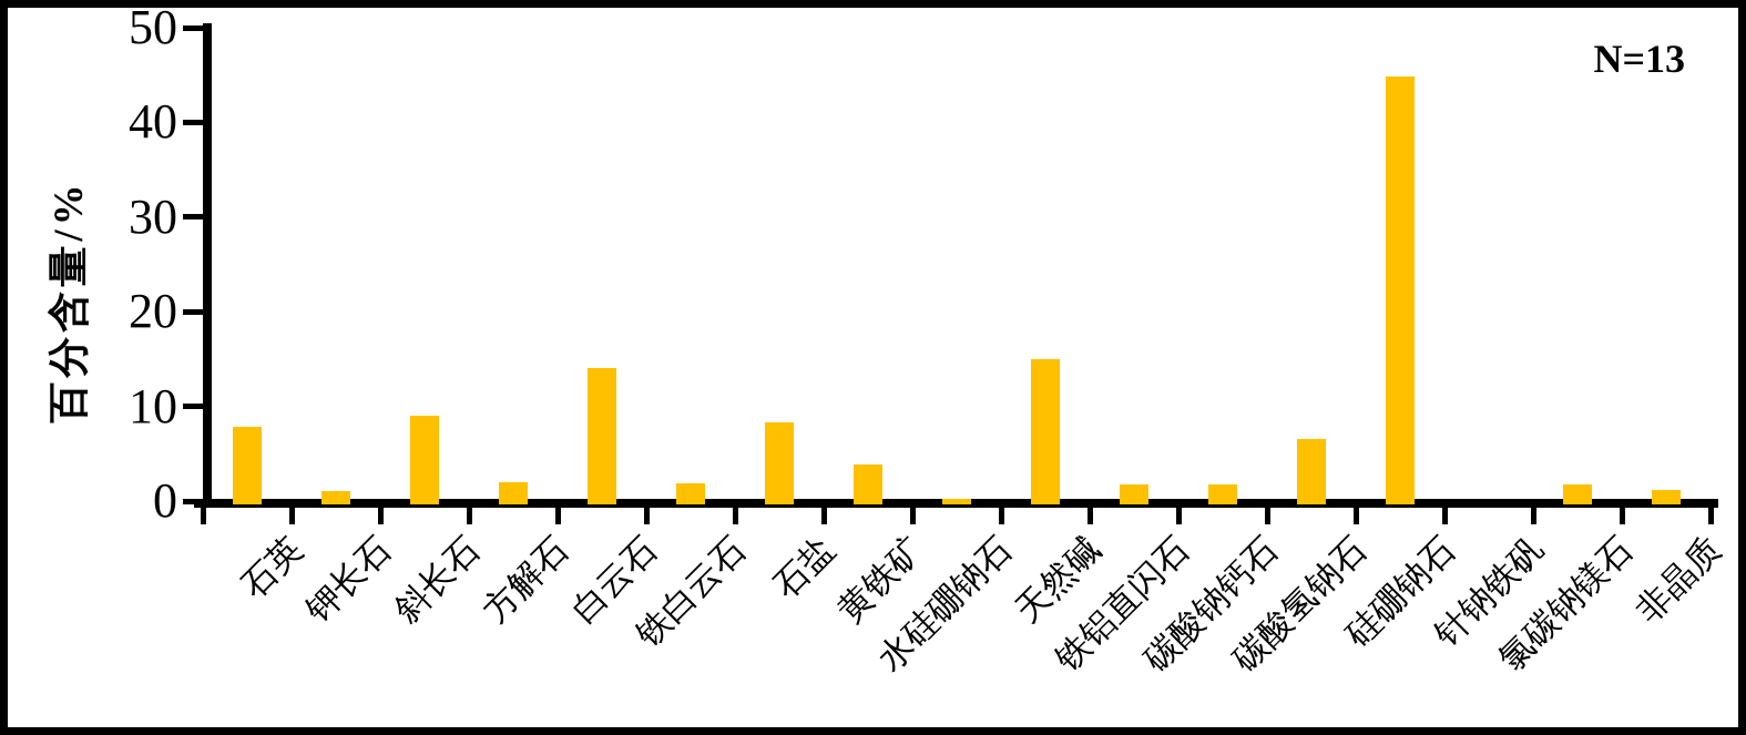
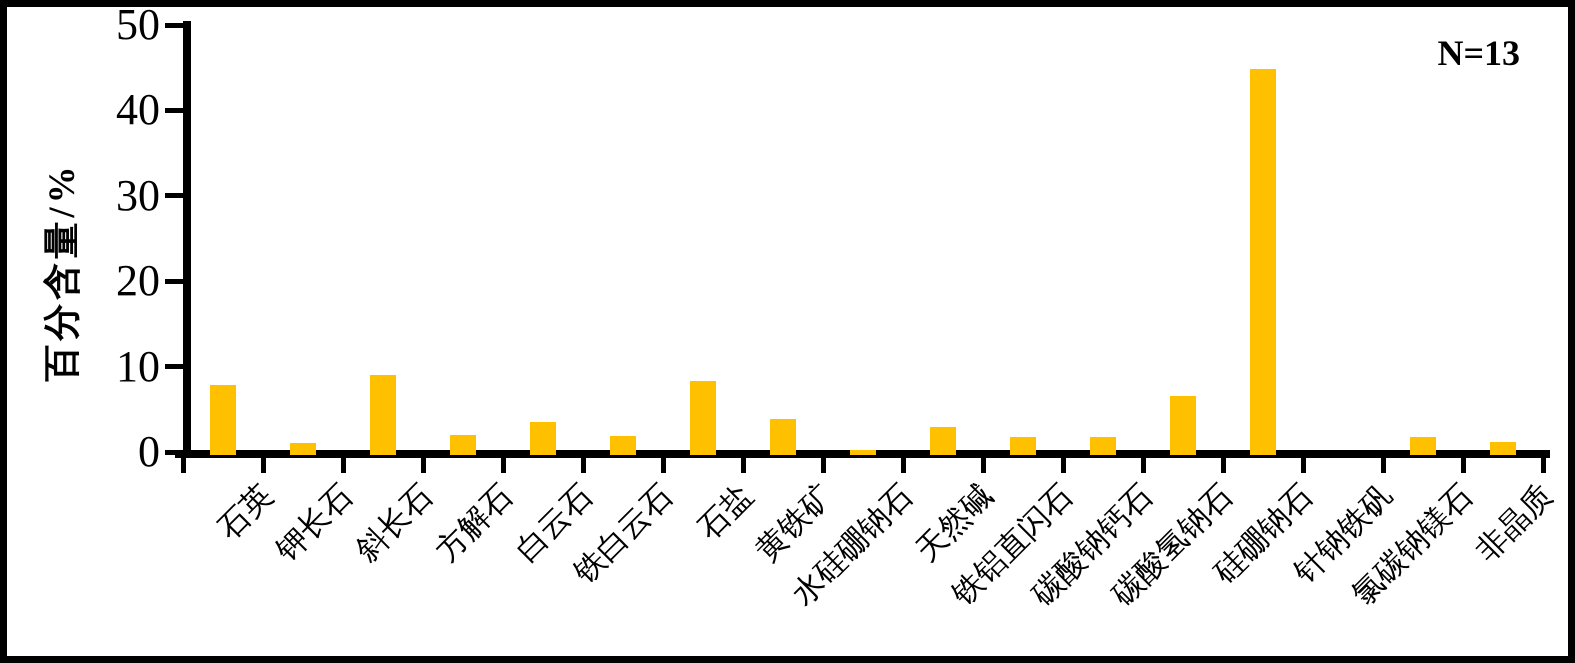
白云石: 14 -> 4
天然碱: 15 -> 3
